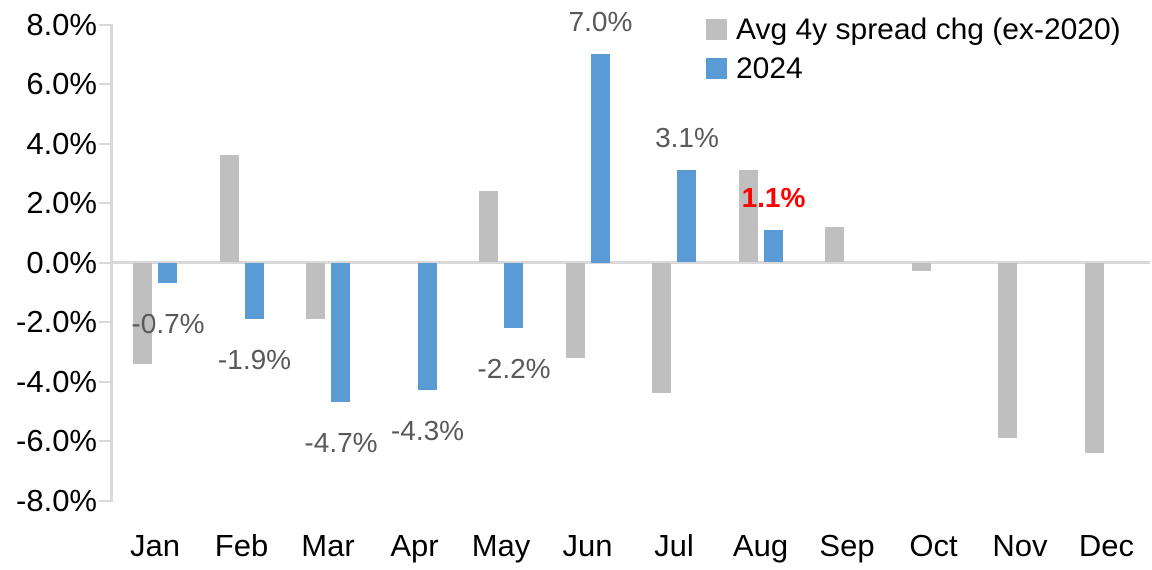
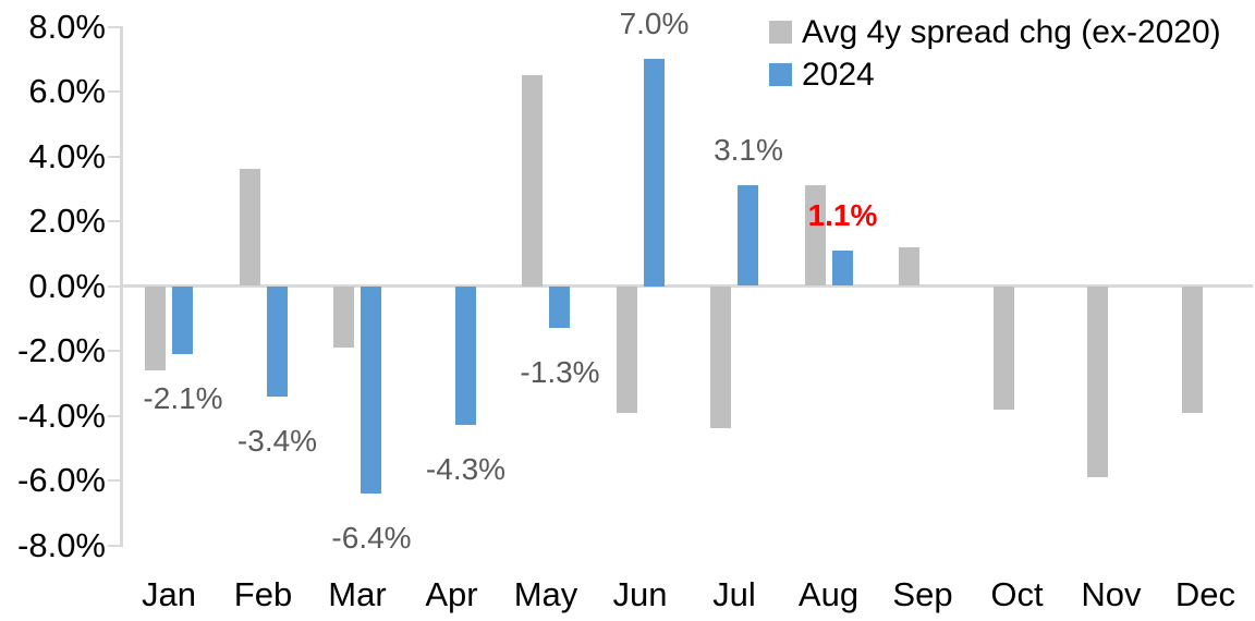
Avg 4y spread chg (ex-2020)/Jan: -3.4% -> -2.6%
2024/Jan: -0.7% -> -2.1%
2024/Feb: -1.9% -> -3.4%
2024/Mar: -4.7% -> -6.4%
Avg 4y spread chg (ex-2020)/May: 2.4% -> 6.5%
2024/May: -2.2% -> -1.3%
Avg 4y spread chg (ex-2020)/Jun: -3.2% -> -3.9%
Avg 4y spread chg (ex-2020)/Oct: -0.3% -> -3.8%
Avg 4y spread chg (ex-2020)/Dec: -6.4% -> -3.9%
